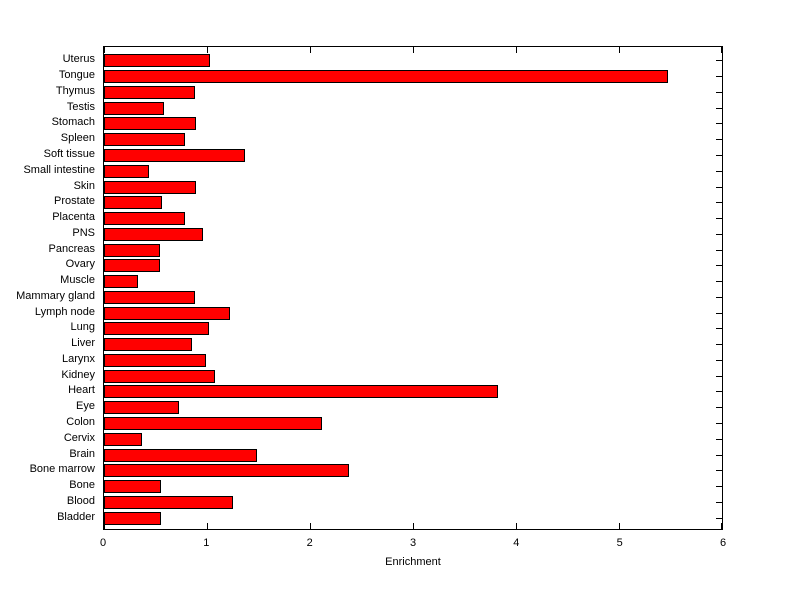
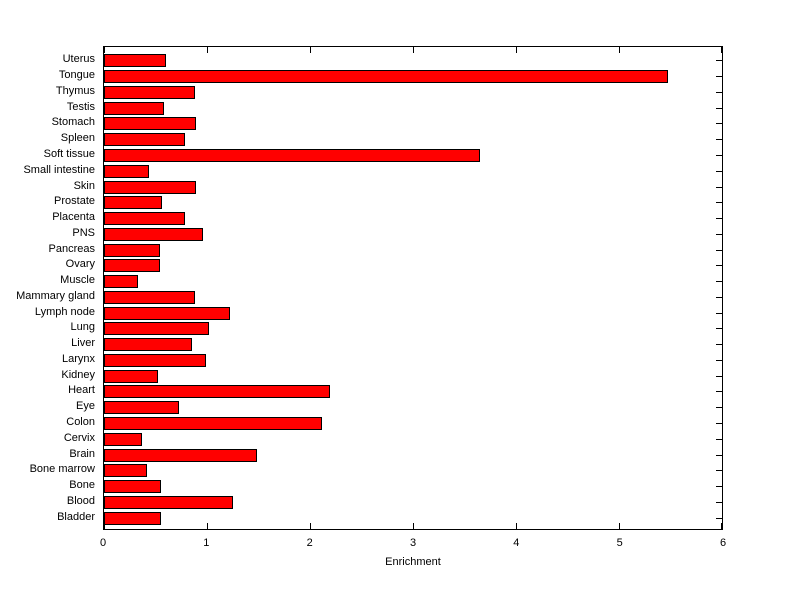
Uterus: 1.03 -> 0.60
Soft tissue: 1.37 -> 3.65
Kidney: 1.08 -> 0.52
Heart: 3.83 -> 2.19
Bone marrow: 2.38 -> 0.42
